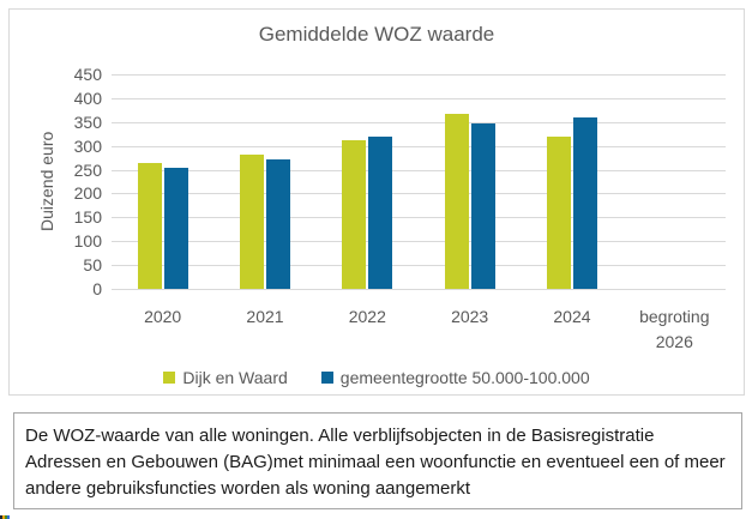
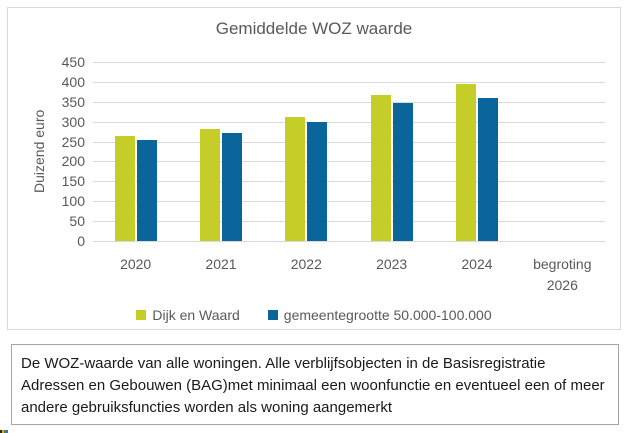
gemeentegrootte 50.000-100.000/2022: 320 -> 300
Dijk en Waard/2024: 320 -> 390
